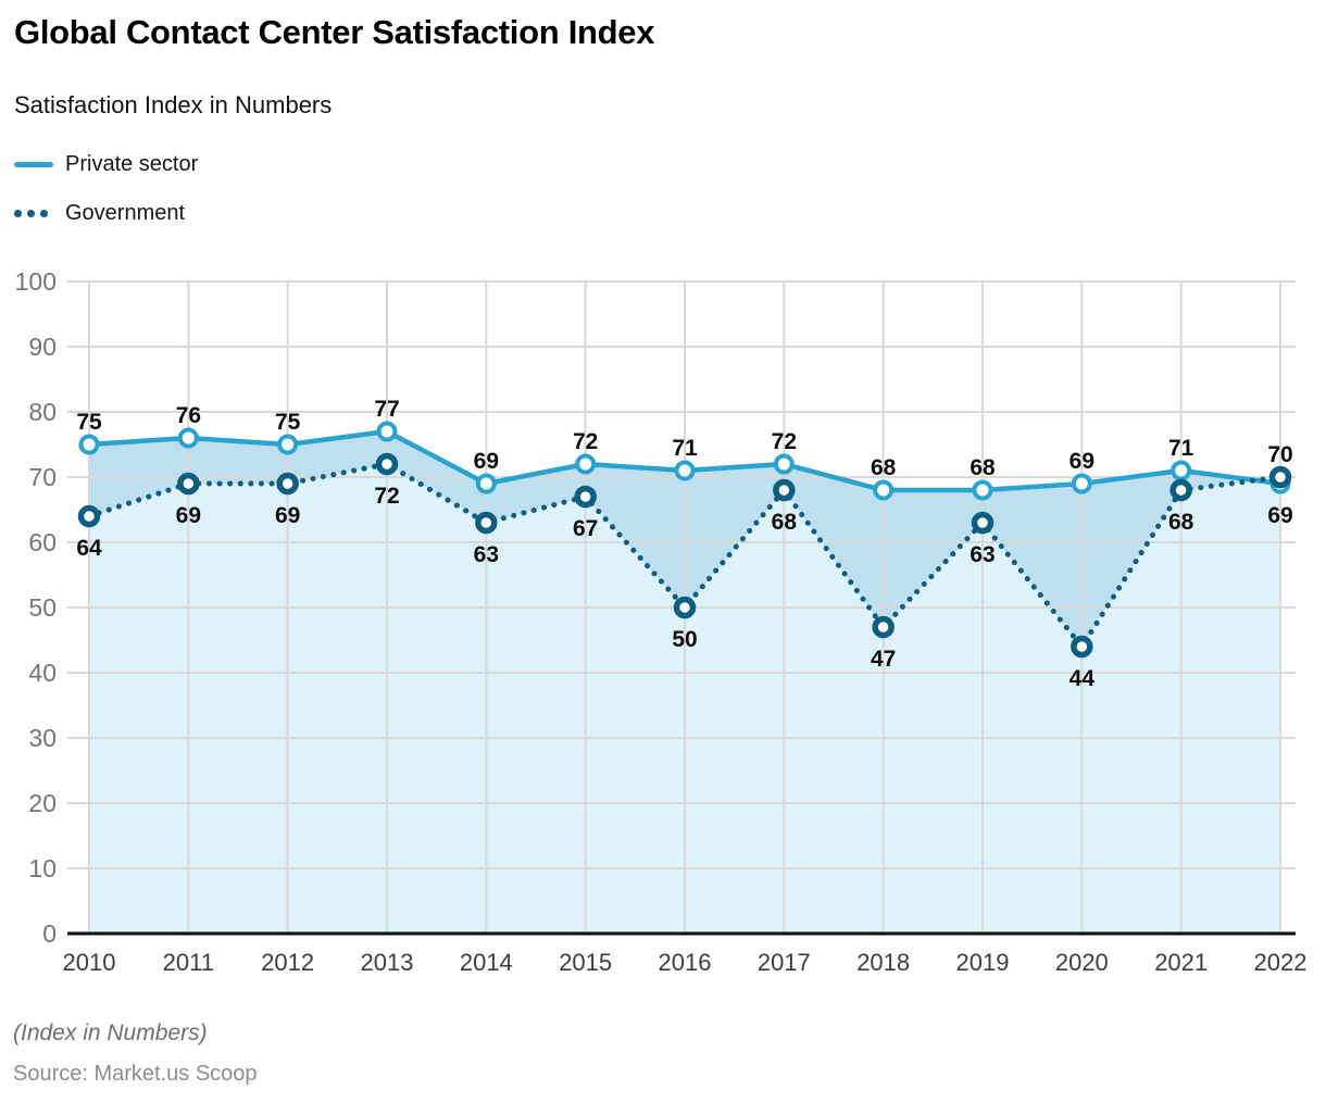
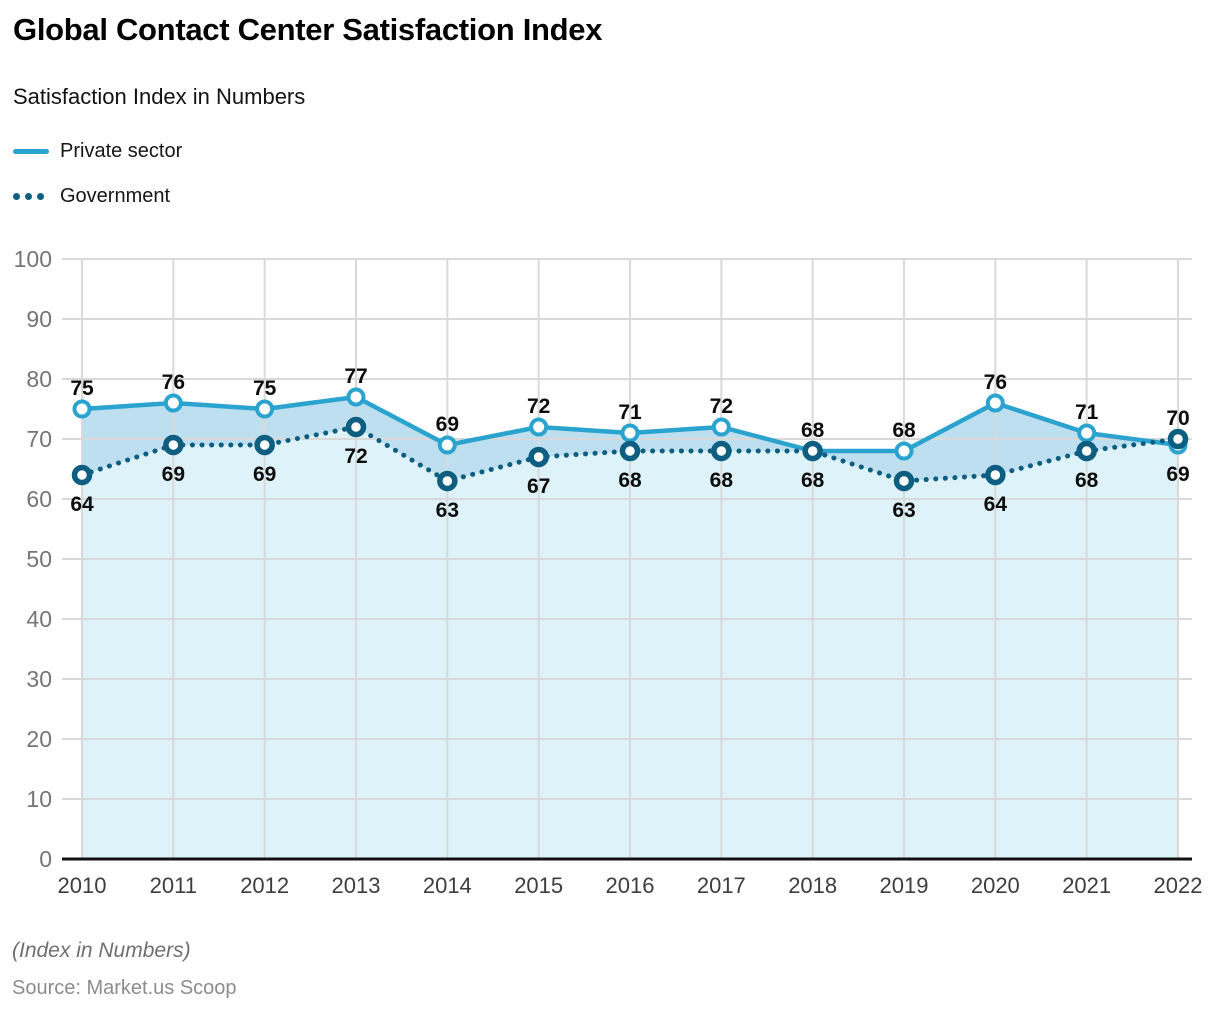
Government/2016: 50 -> 68
Government/2018: 47 -> 68
Private sector/2020: 69 -> 76
Government/2020: 44 -> 64
